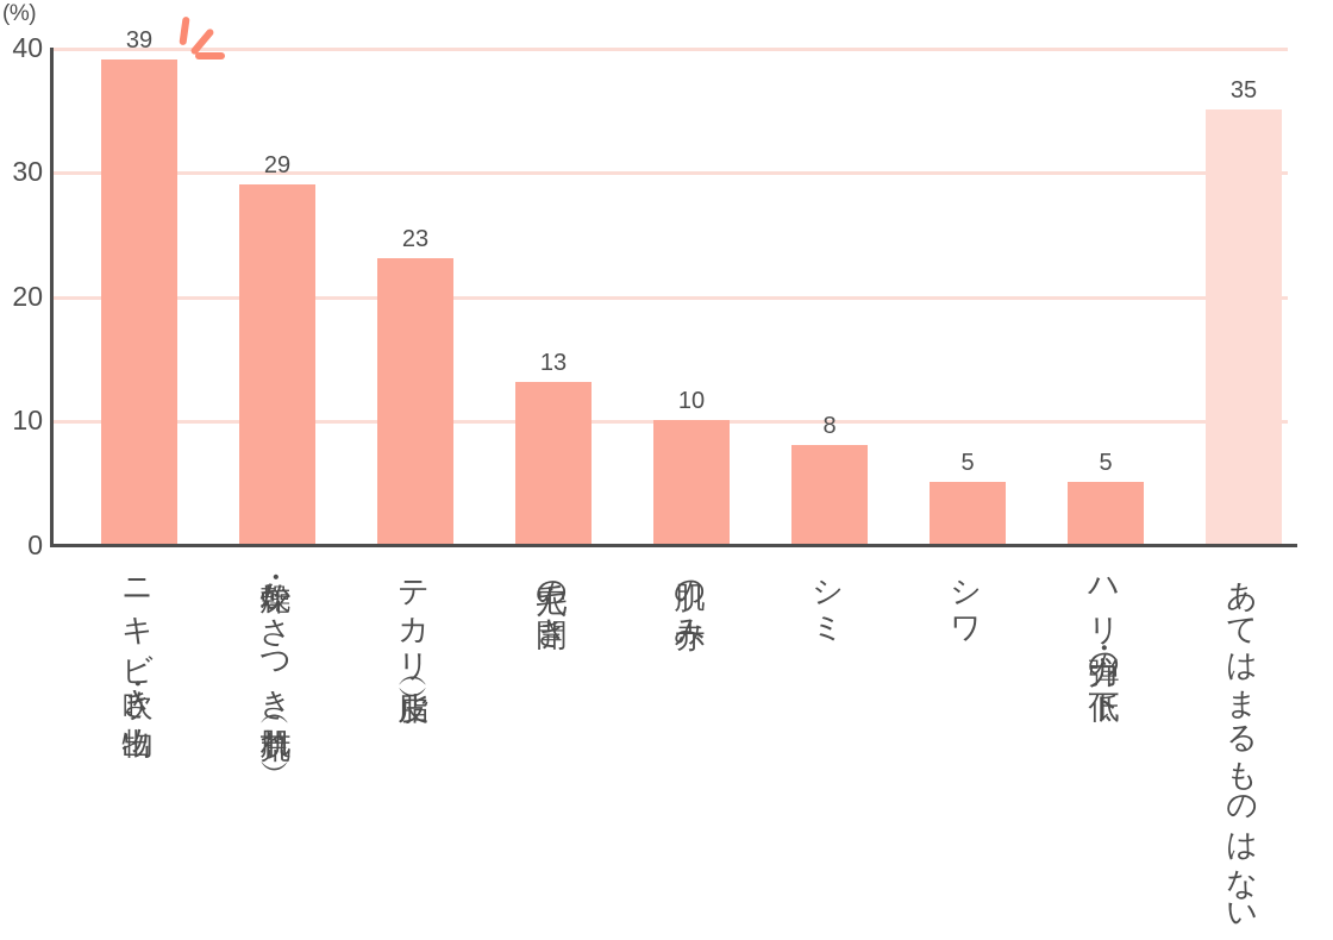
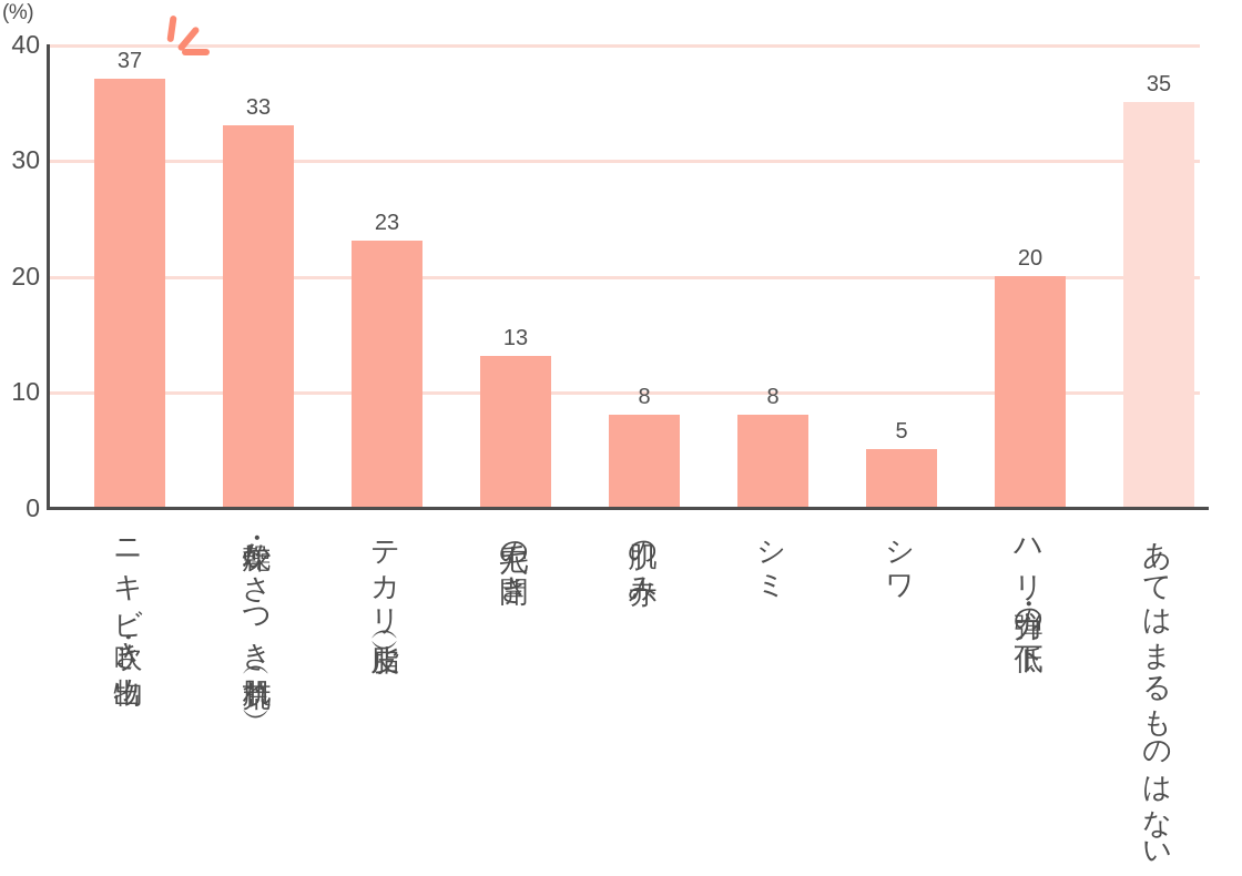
ニキビ・吹き出物: 39 -> 37
乾燥・かさつき（肌荒れ）: 29 -> 33
肌の赤み: 10 -> 8
ハリ・弾力の低下: 5 -> 20
